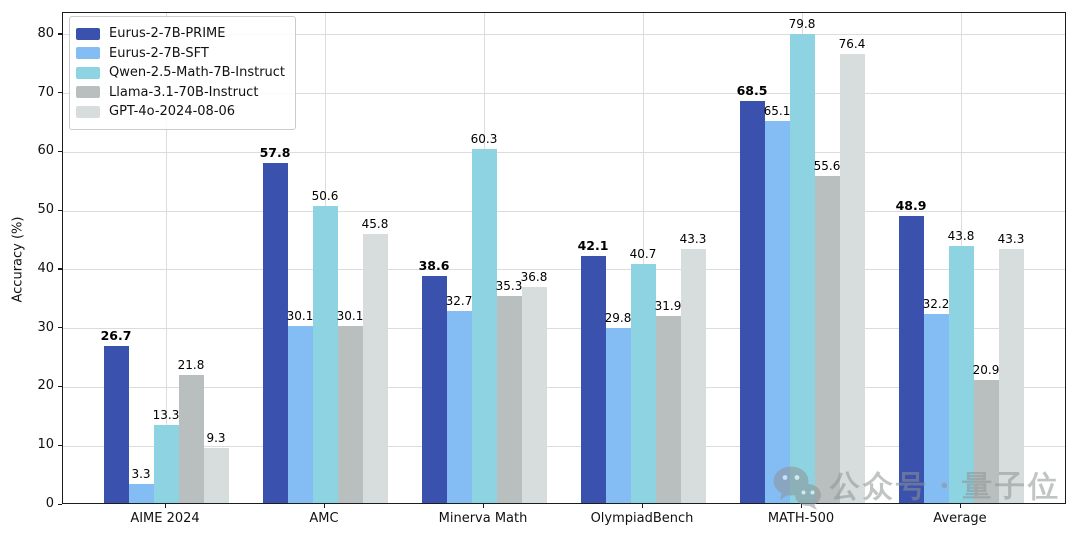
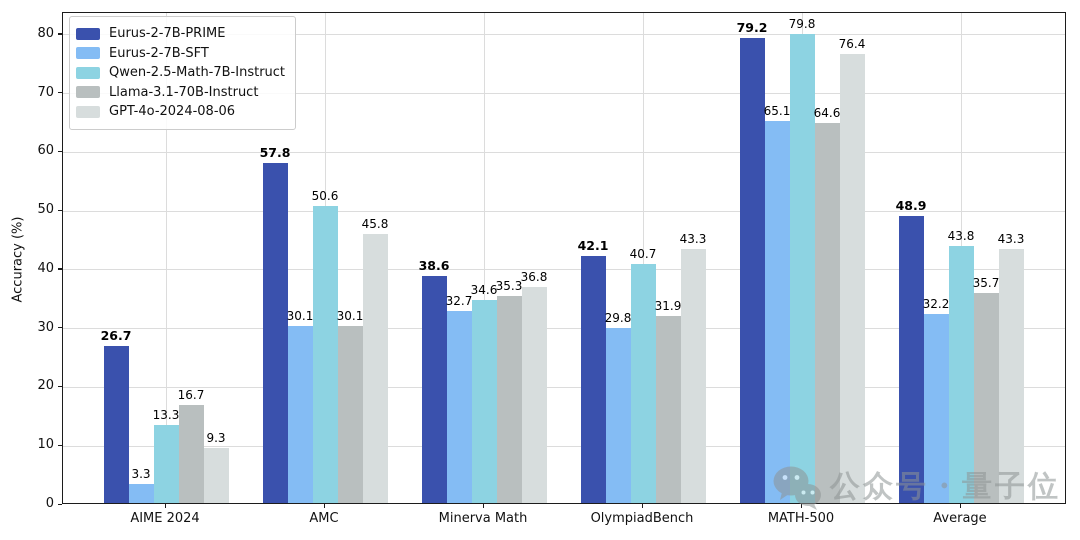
Llama-3.1-70B-Instruct/AIME 2024: 21.8 -> 16.7
Qwen-2.5-Math-7B-Instruct/Minerva Math: 60.3 -> 34.6
Eurus-2-7B-PRIME/MATH-500: 68.5 -> 79.2
Llama-3.1-70B-Instruct/MATH-500: 55.6 -> 64.6
Llama-3.1-70B-Instruct/Average: 20.9 -> 35.7
